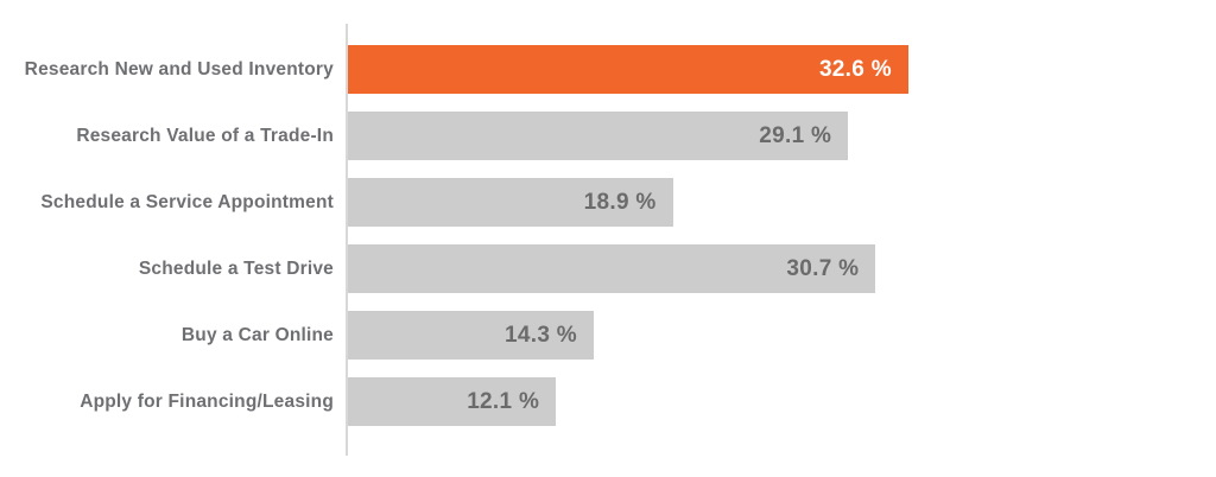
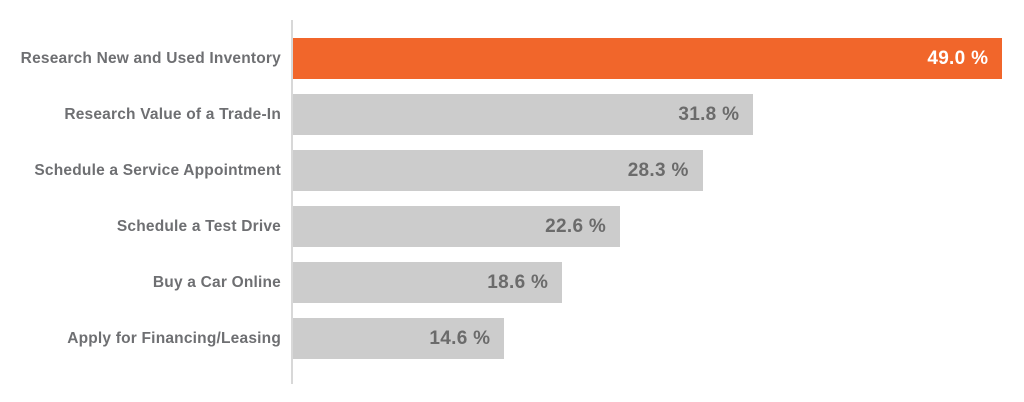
Research New and Used Inventory: 32.6 -> 49.0
Research Value of a Trade-In: 29.1 -> 31.8
Schedule a Service Appointment: 18.9 -> 28.3
Schedule a Test Drive: 30.7 -> 22.6
Buy a Car Online: 14.3 -> 18.6
Apply for Financing/Leasing: 12.1 -> 14.6
